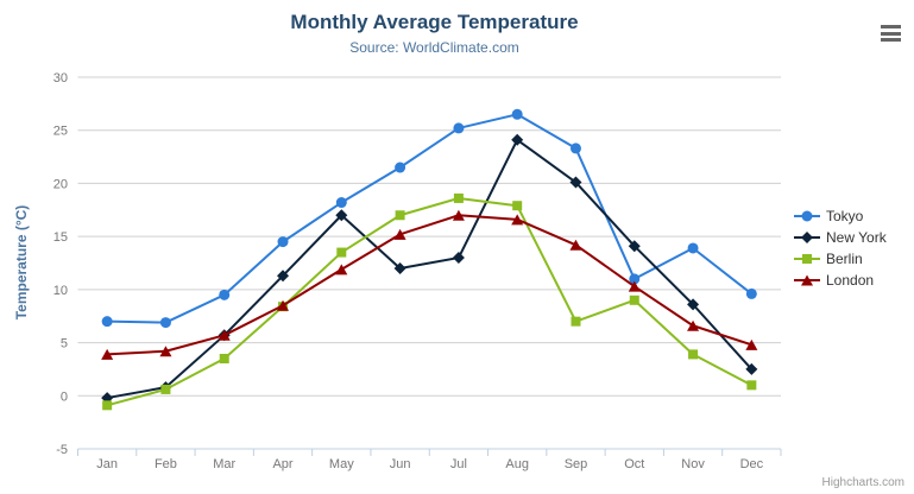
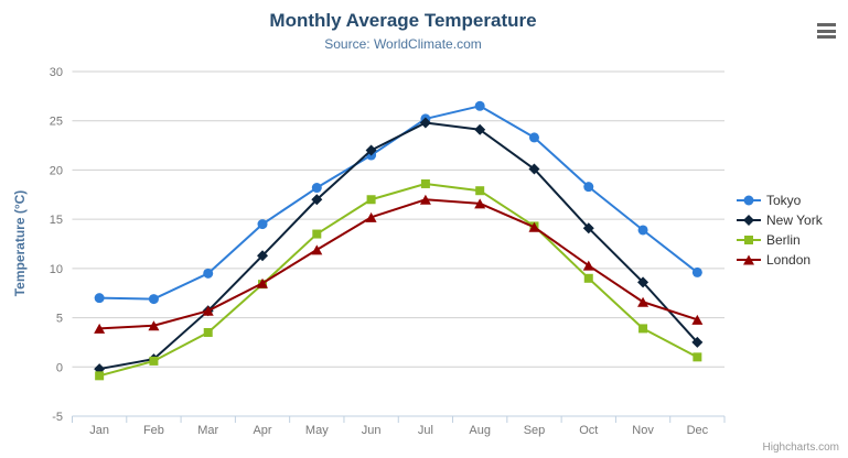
New York/Jun: 12 -> 22
New York/Jul: 13 -> 25
Berlin/Sep: 7 -> 14
Tokyo/Oct: 11 -> 18
